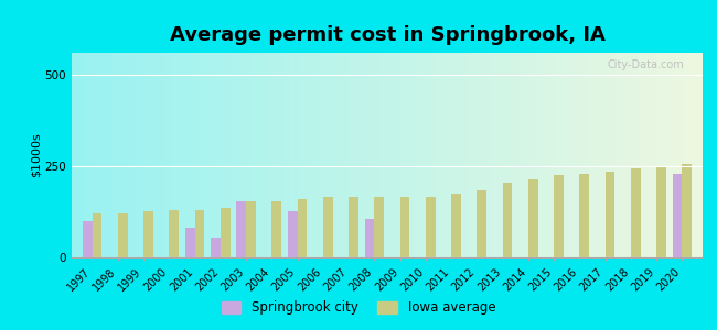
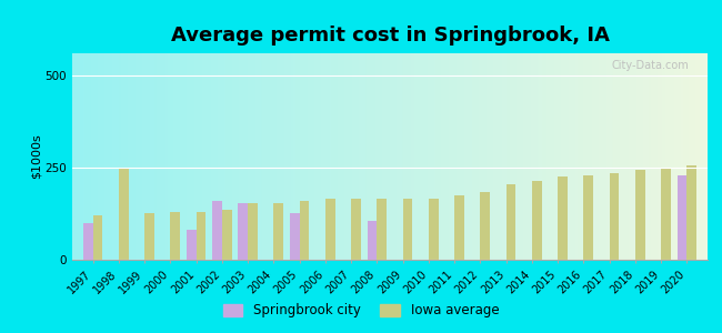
Iowa average/1998: 120 -> 250
Springbrook city/2002: 55 -> 160
